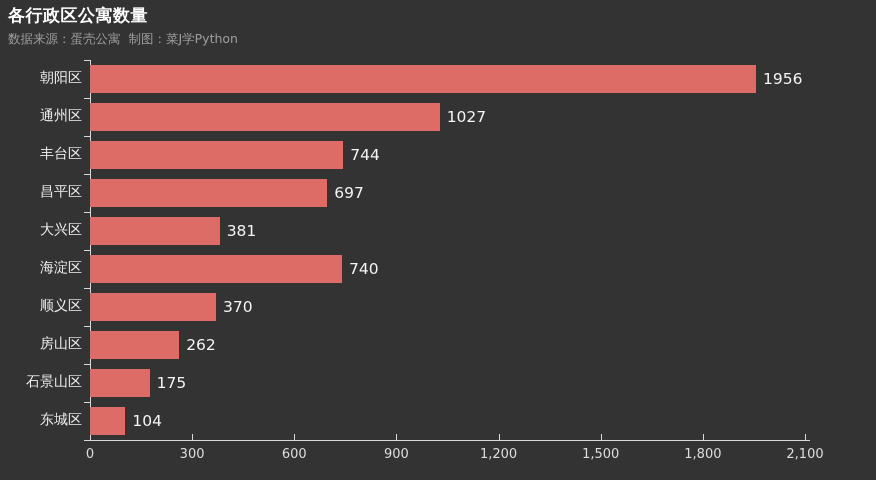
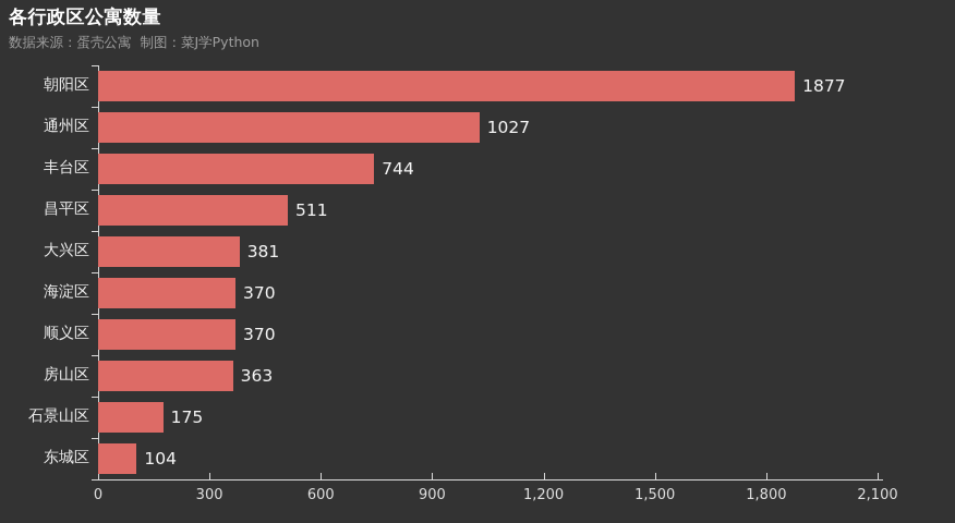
朝阳区: 1956 -> 1877
昌平区: 697 -> 511
海淀区: 740 -> 370
房山区: 262 -> 363
